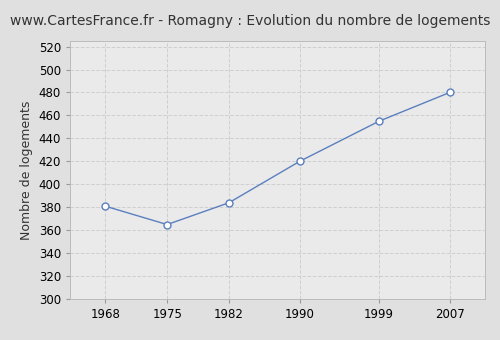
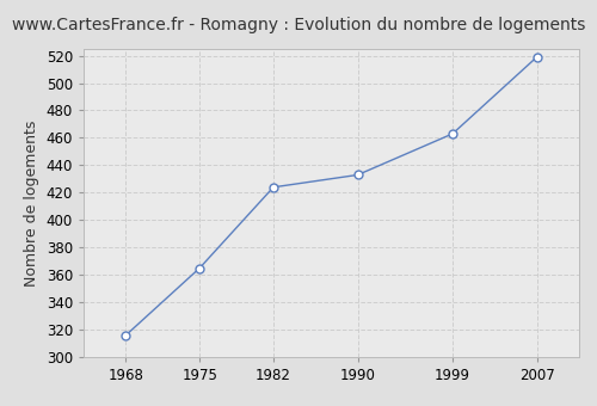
1968: 381 -> 316
1982: 384 -> 424
1990: 420 -> 433
1999: 455 -> 463
2007: 480 -> 519
